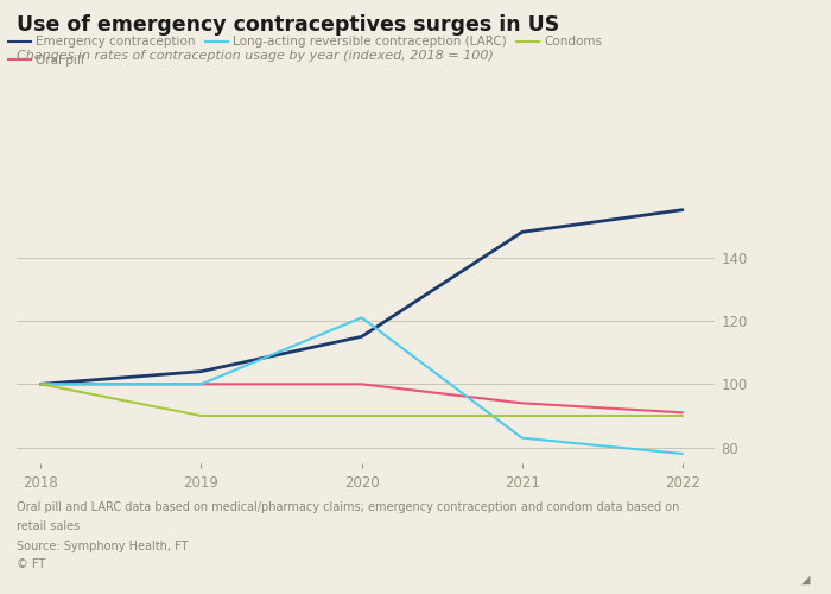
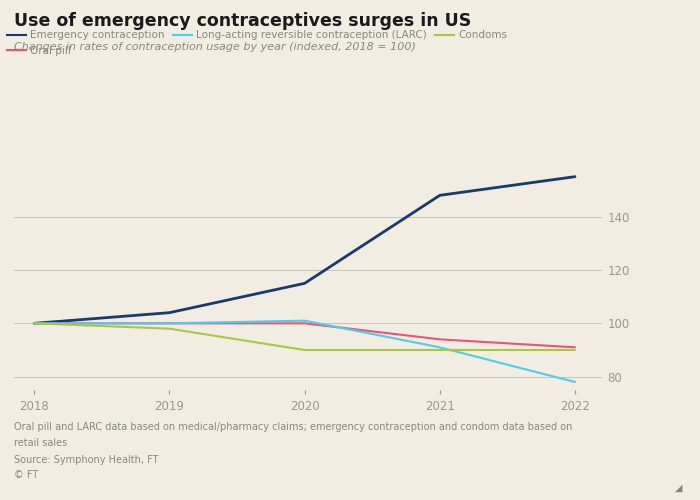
Condoms/2019: 90 -> 98
Long-acting reversible contraception (LARC)/2020: 121 -> 101
Long-acting reversible contraception (LARC)/2021: 83 -> 91
